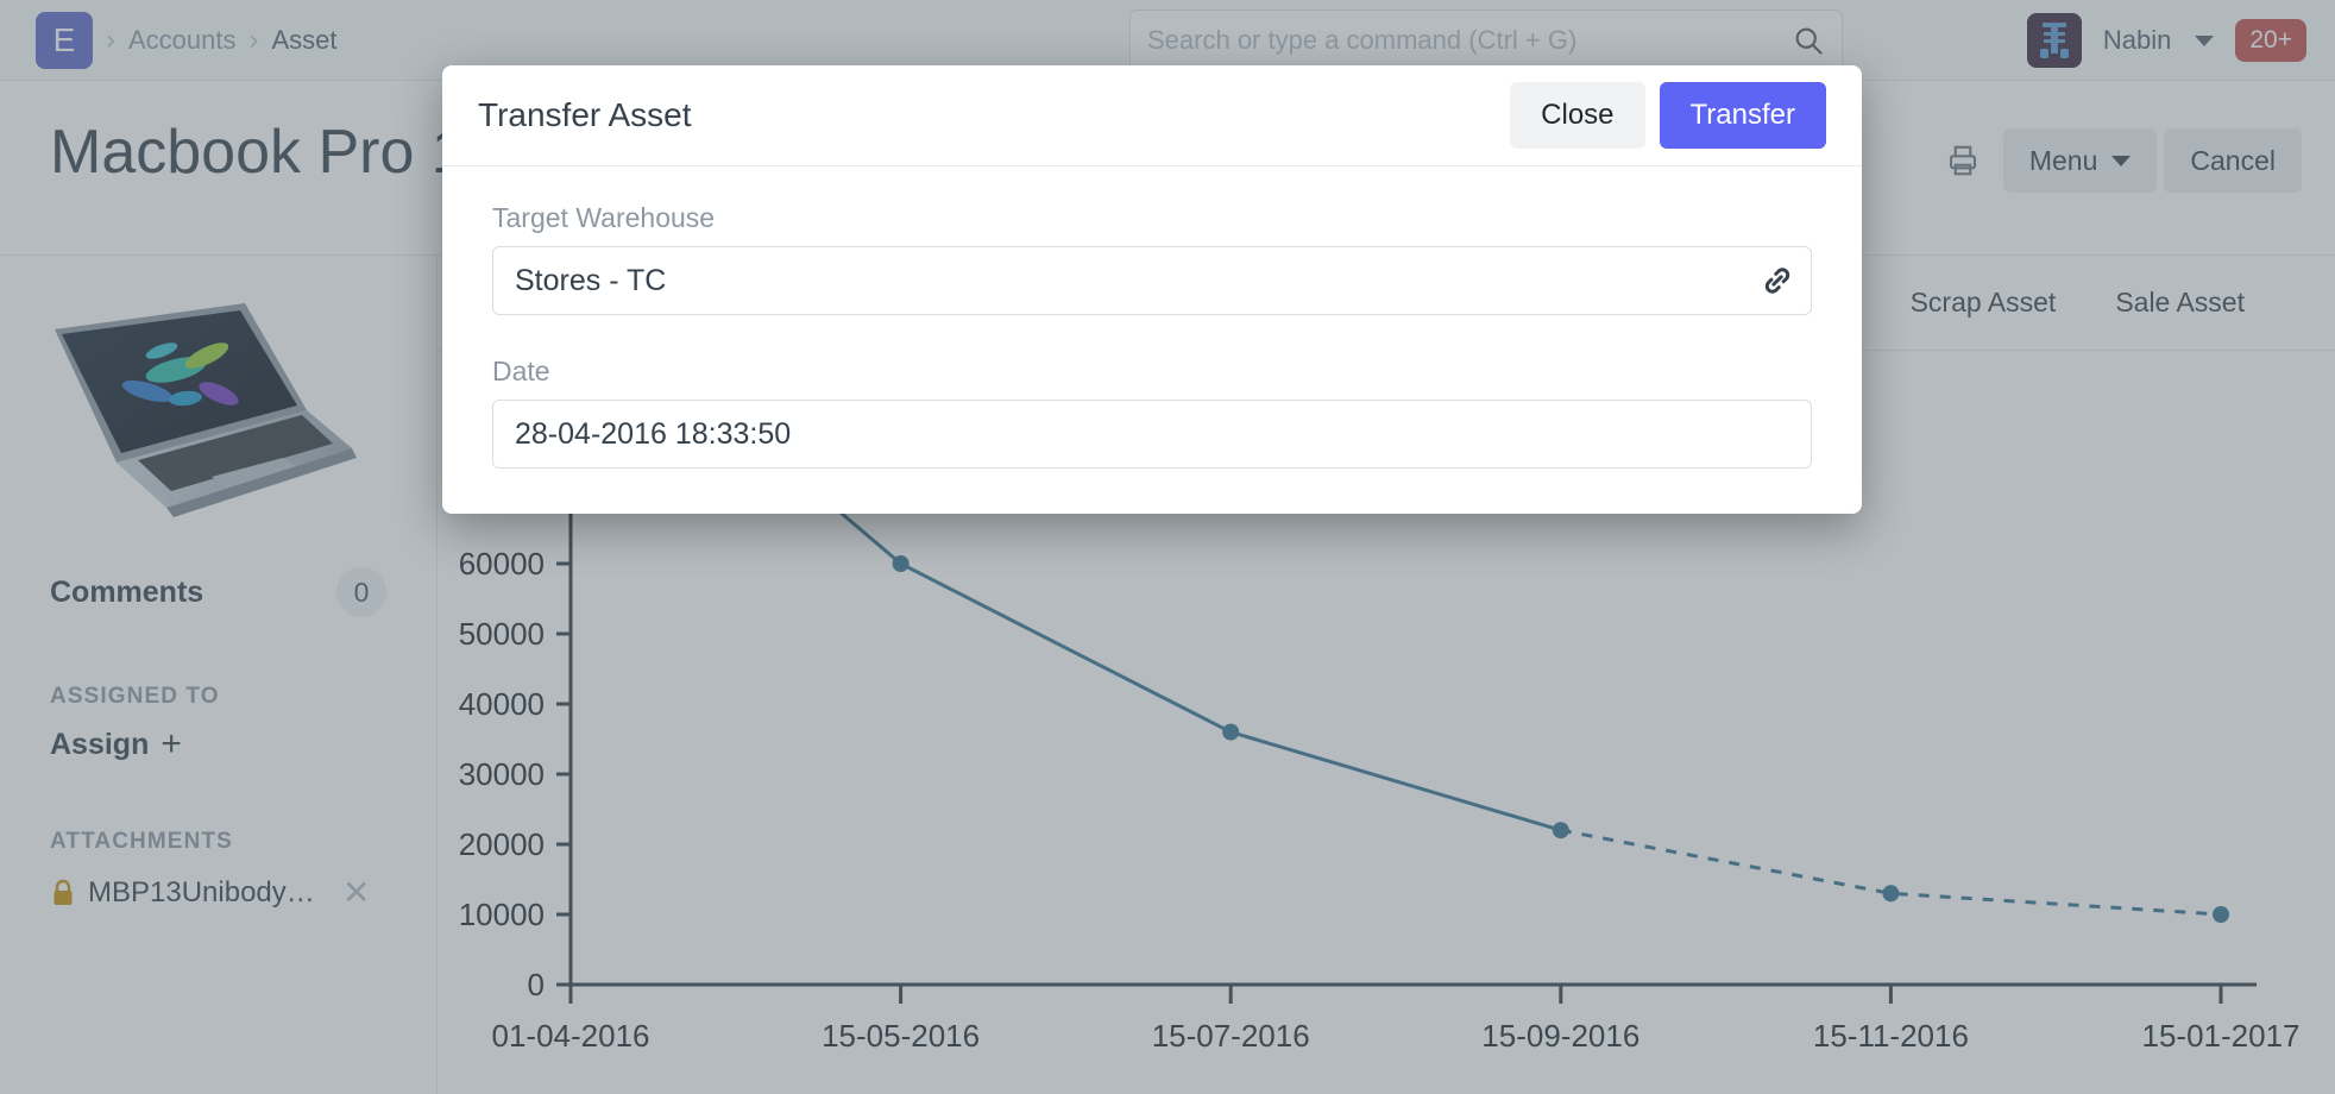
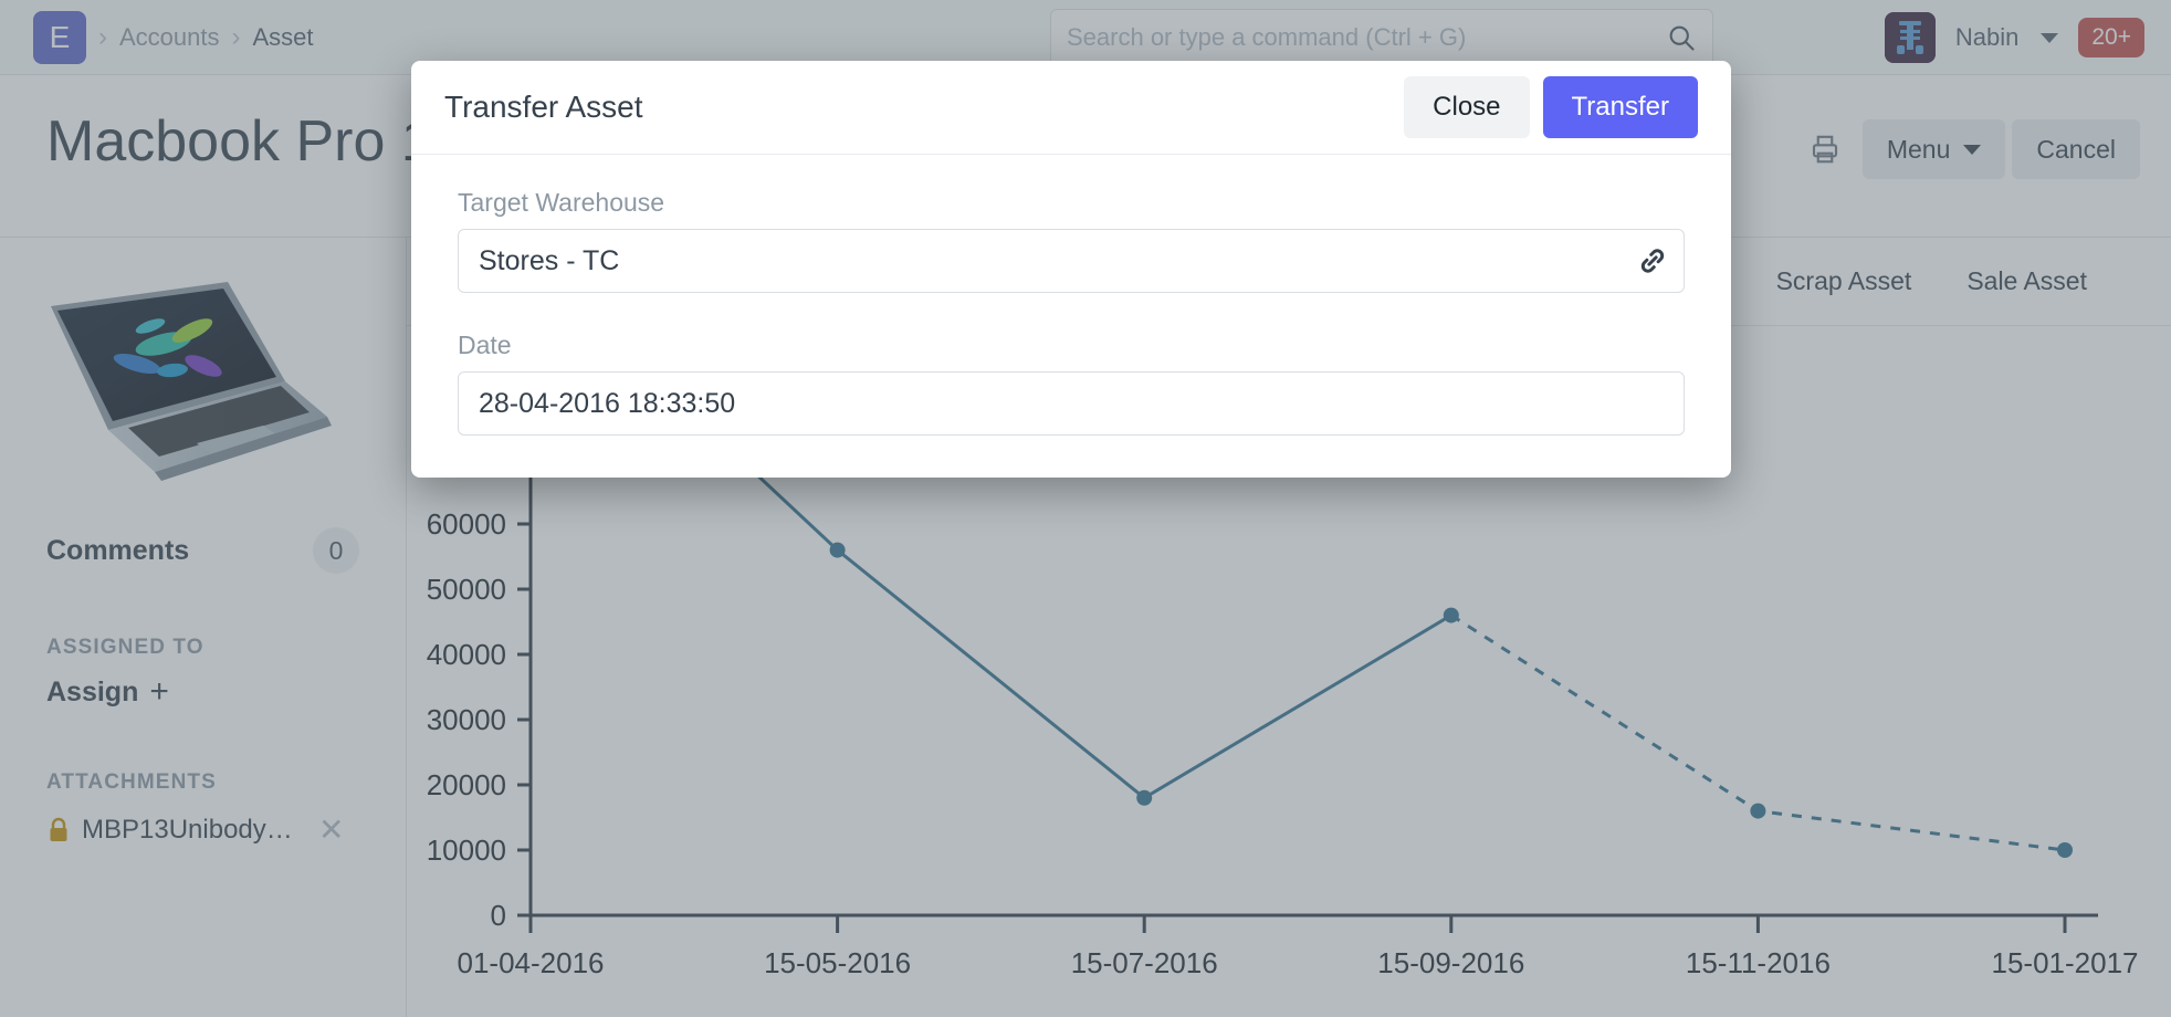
15-05-2016: 60000 -> 56000
15-07-2016: 36000 -> 18000
15-09-2016: 22000 -> 46000
15-11-2016: 13000 -> 16000
